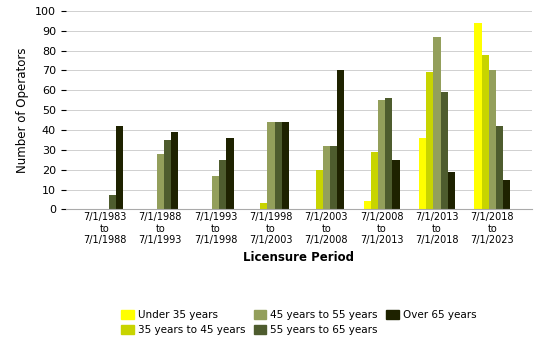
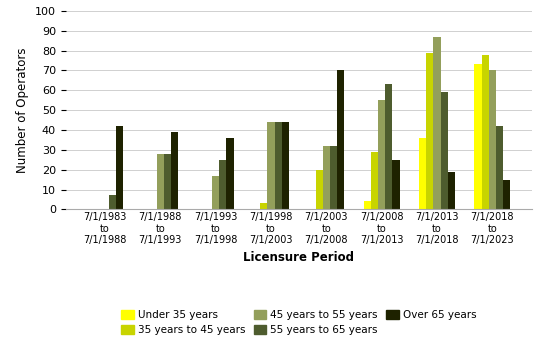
55 years to 65 years/7/1/1988 to 7/1/1993: 35 -> 28
55 years to 65 years/7/1/2008 to 7/1/2013: 56 -> 63
35 years to 45 years/7/1/2013 to 7/1/2018: 69 -> 79
Under 35 years/7/1/2018 to 7/1/2023: 94 -> 73
